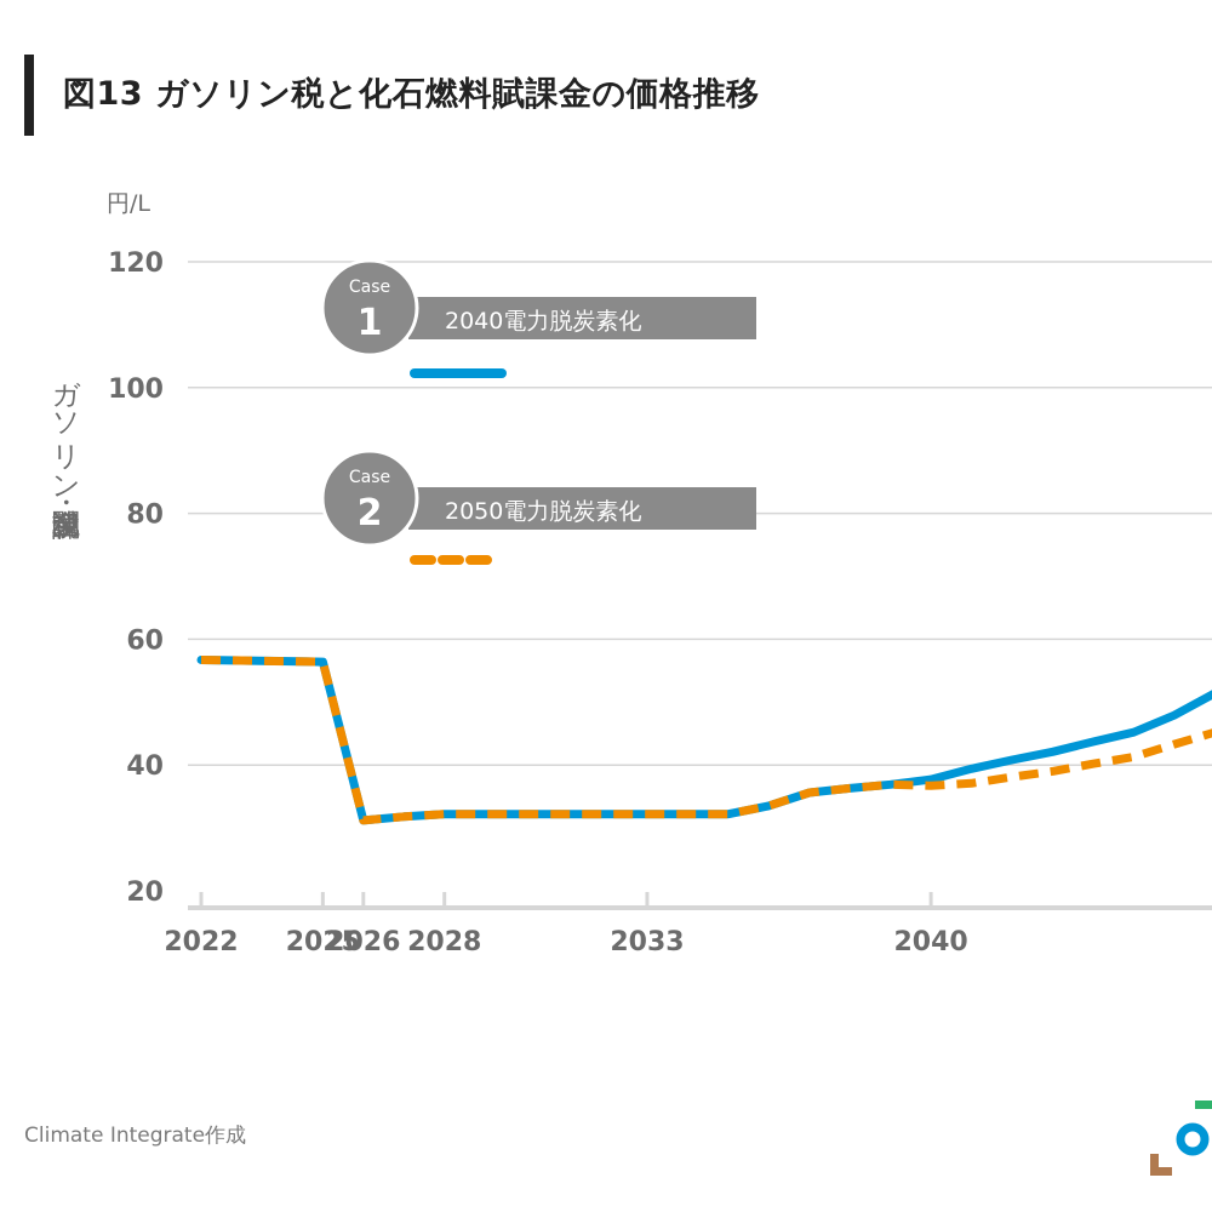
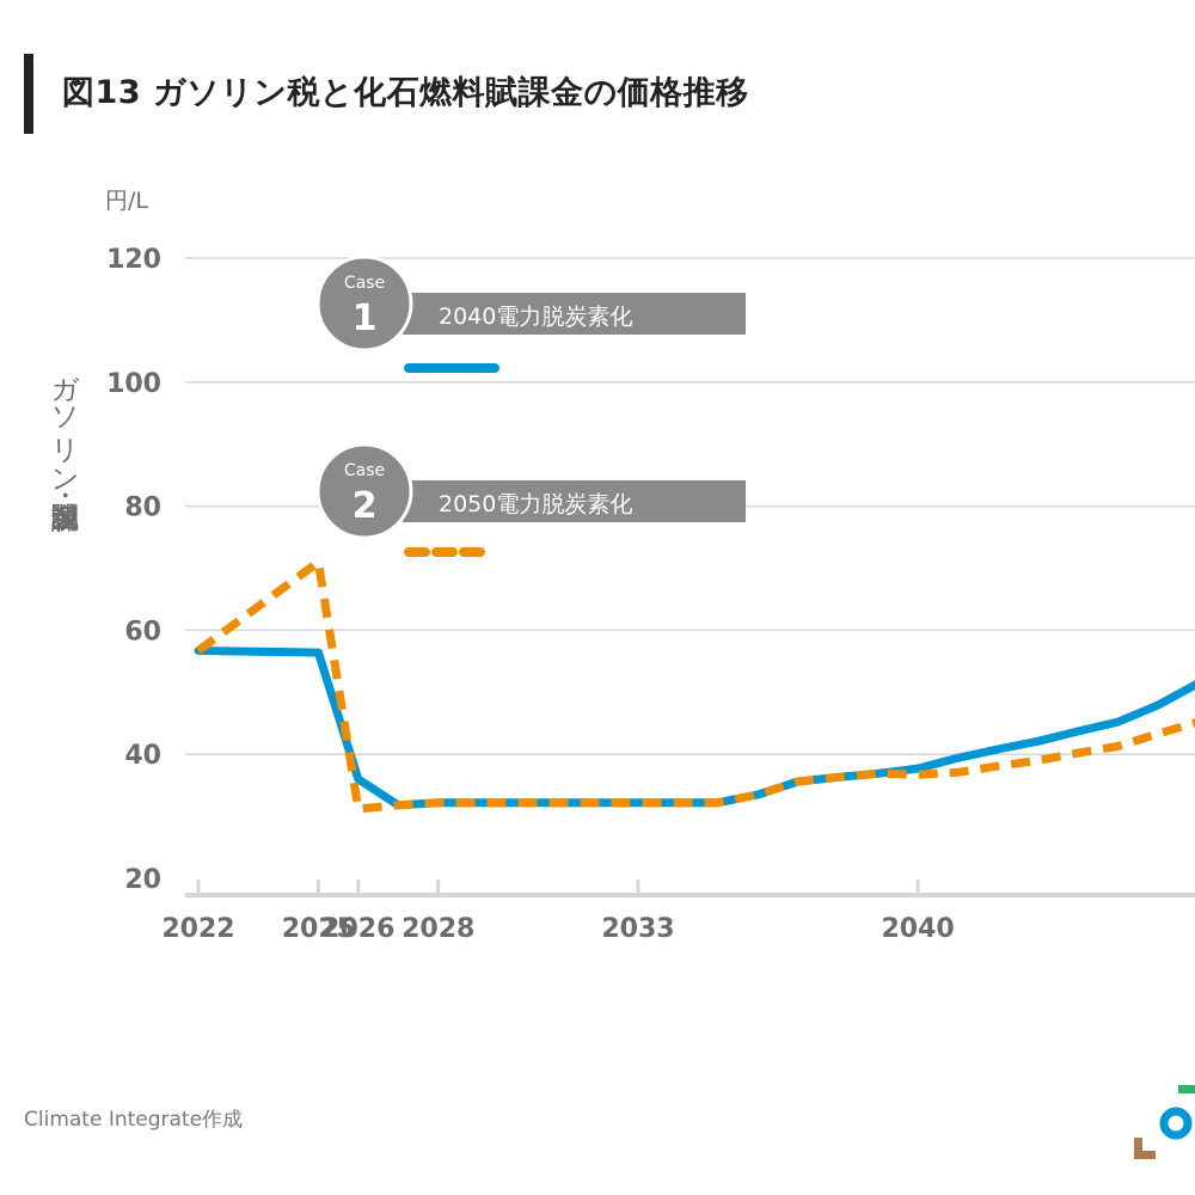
Case 2 2050電力脱炭素化/2025: 56 -> 71
Case 1 2040電力脱炭素化/2026: 31 -> 36
